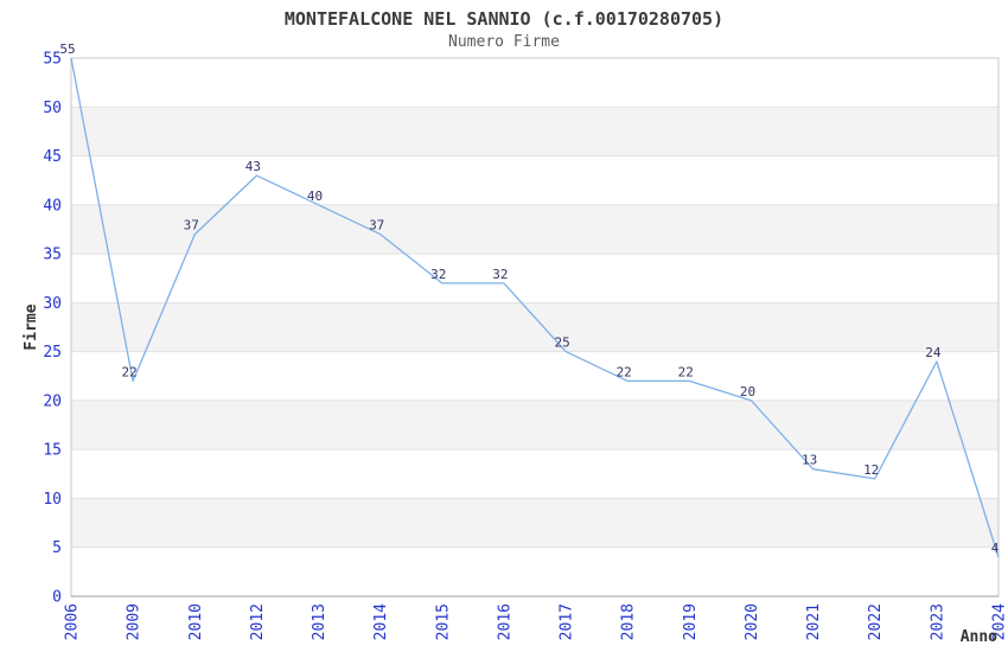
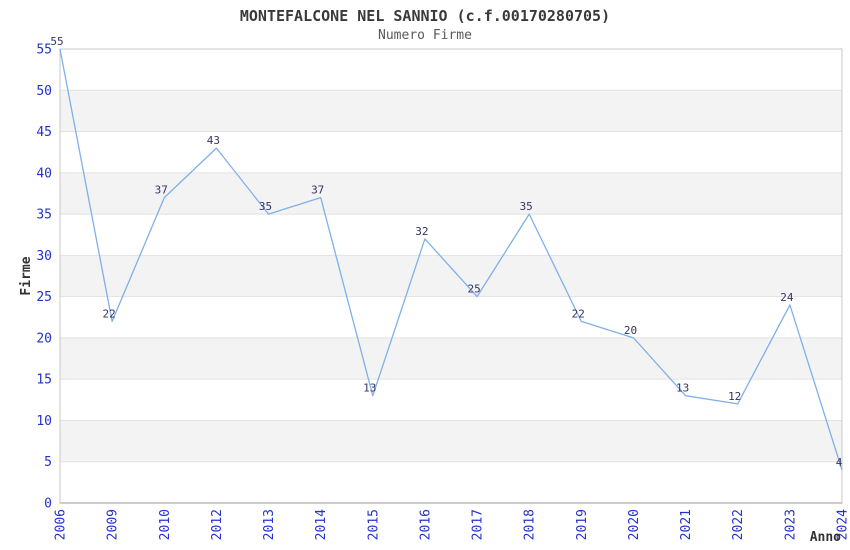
2013: 40 -> 35
2015: 32 -> 13
2018: 22 -> 35
